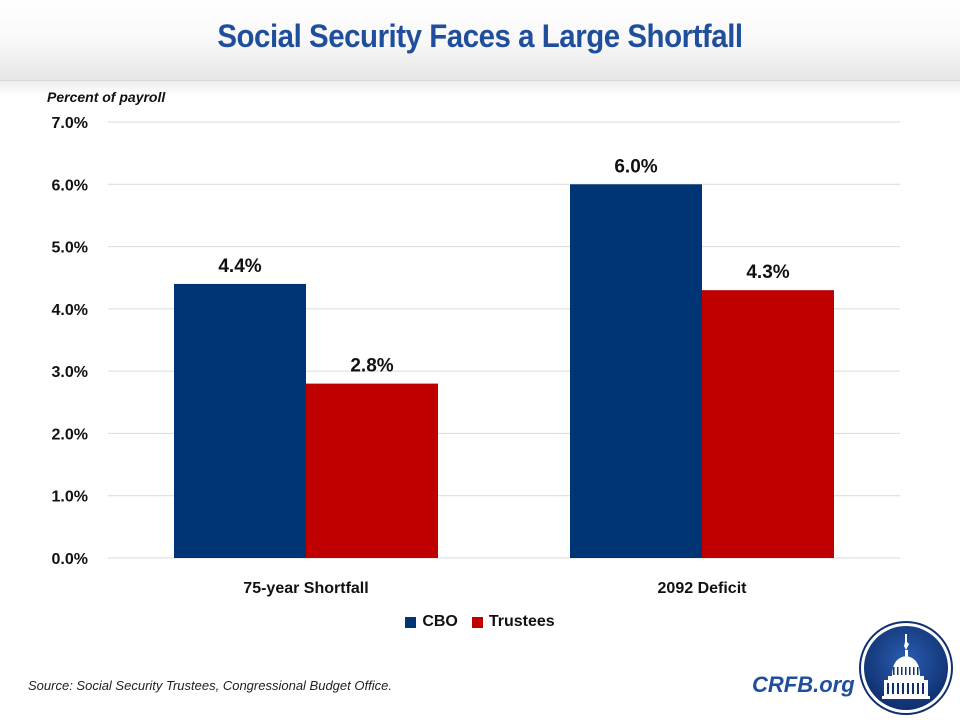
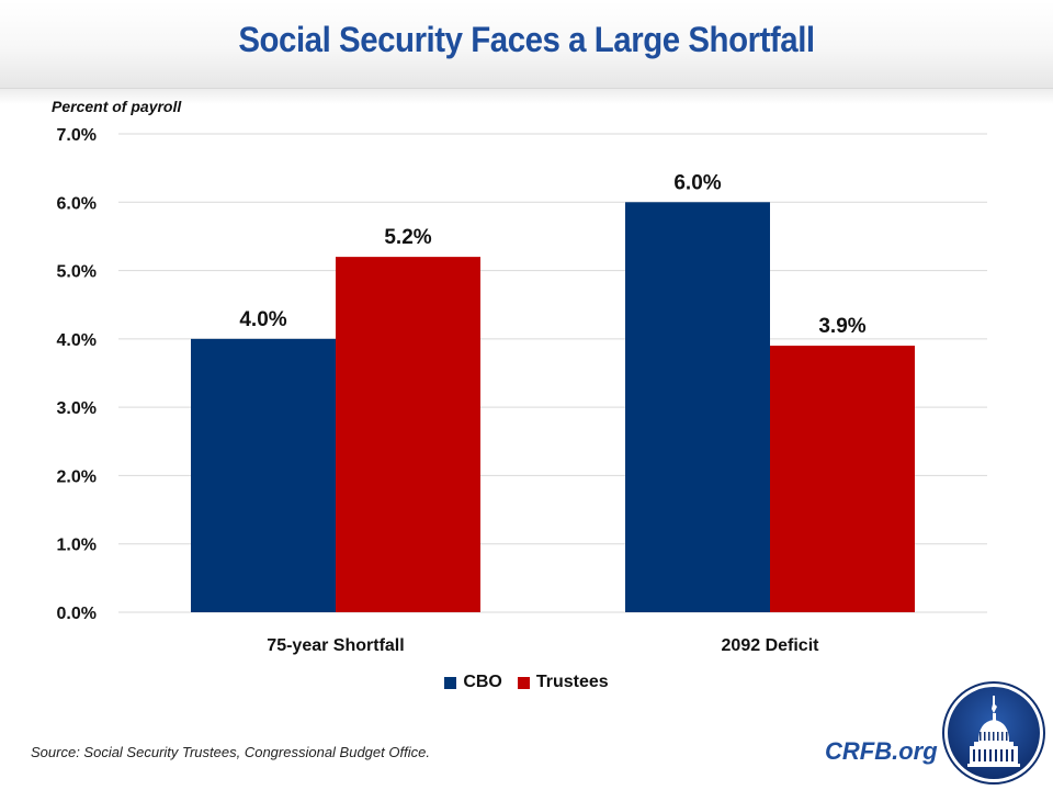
CBO/75-year Shortfall: 4.4% -> 4.0%
Trustees/75-year Shortfall: 2.8% -> 5.2%
Trustees/2092 Deficit: 4.3% -> 3.9%
